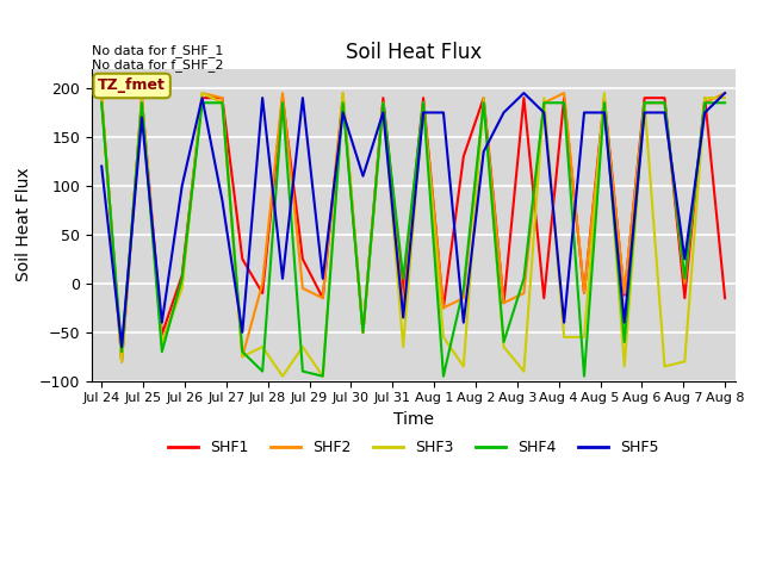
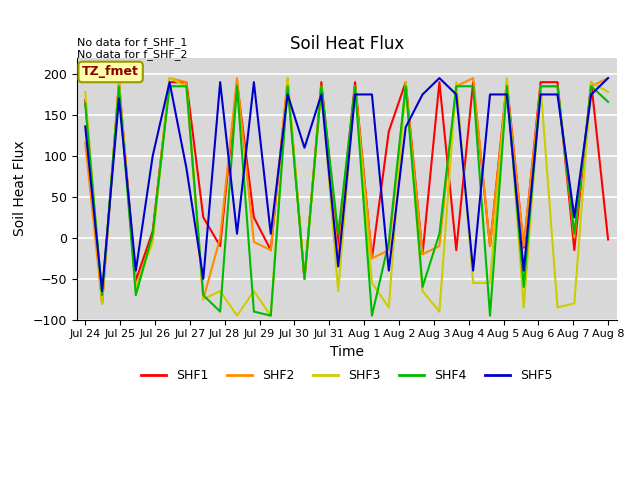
SHF1/Jul 24: 190 -> 168
SHF2/Jul 24: 190 -> 116
SHF3/Jul 24: 190 -> 178
SHF4/Jul 24: 185 -> 164
SHF5/Jul 24: 120 -> 136
SHF1/Aug 8: -15 -> -2
SHF3/Aug 8: 190 -> 178
SHF4/Aug 8: 185 -> 166
